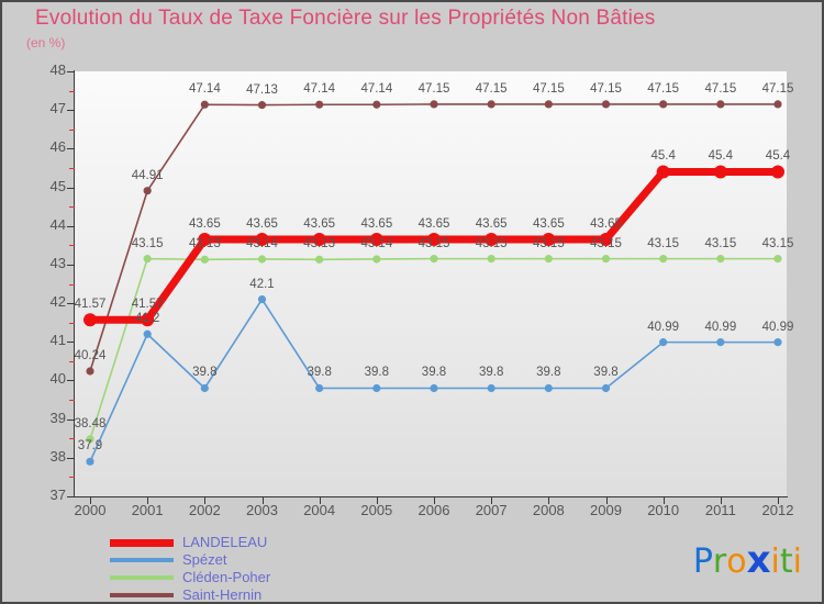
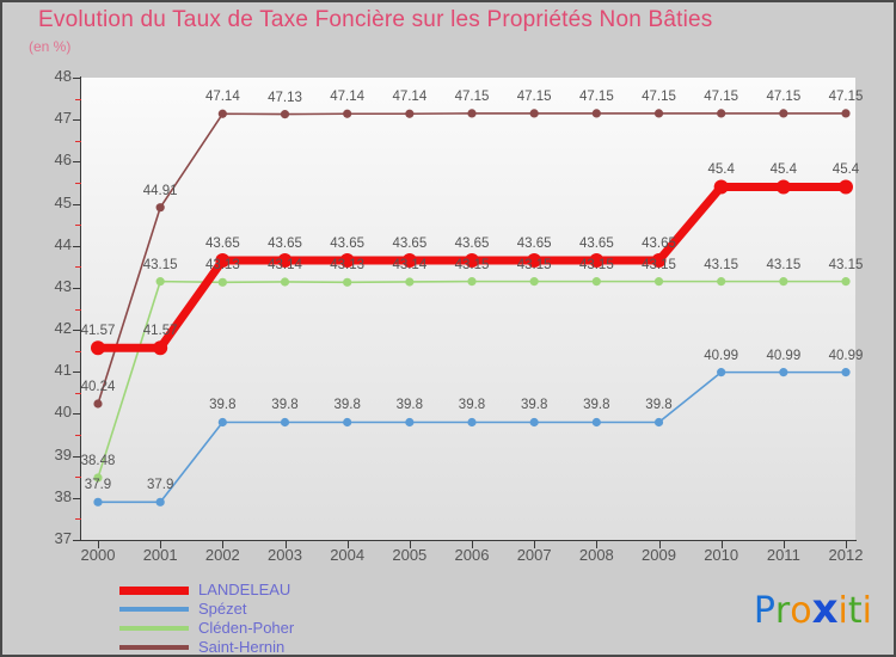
Spézet/2001: 41.2 -> 37.9
Spézet/2003: 42.1 -> 39.8
